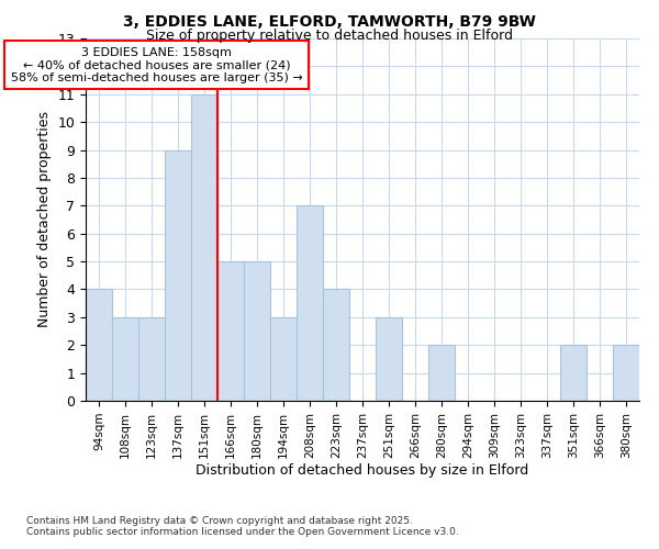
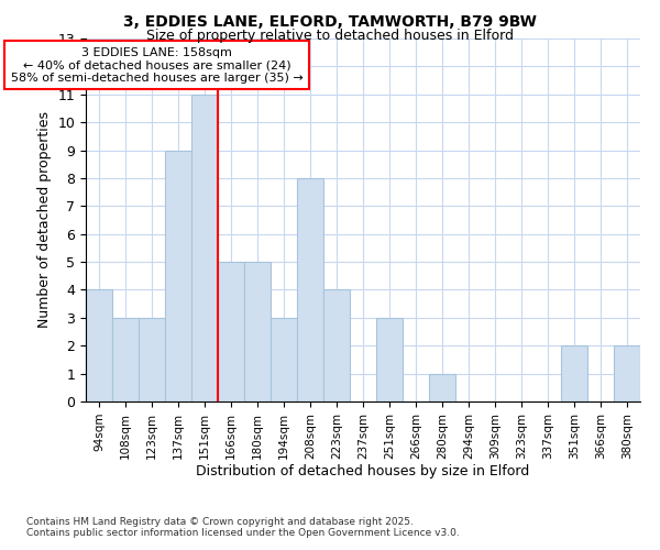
208sqm: 7 -> 8
280sqm: 2 -> 1
